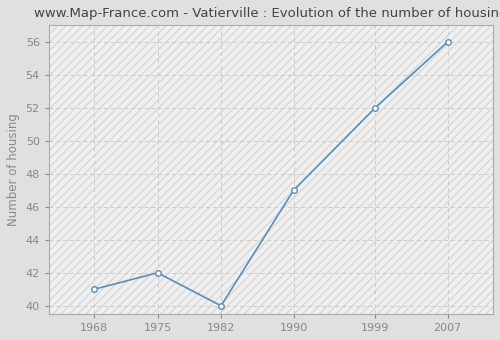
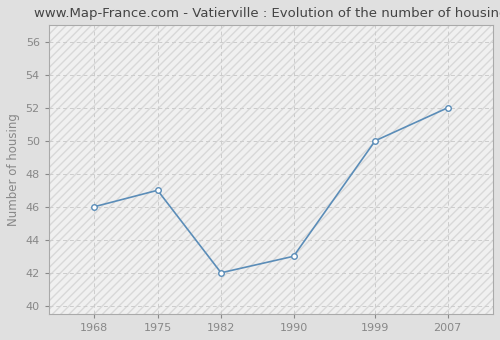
1968: 41 -> 46
1975: 42 -> 47
1982: 40 -> 42
1990: 47 -> 43
1999: 52 -> 50
2007: 56 -> 52
